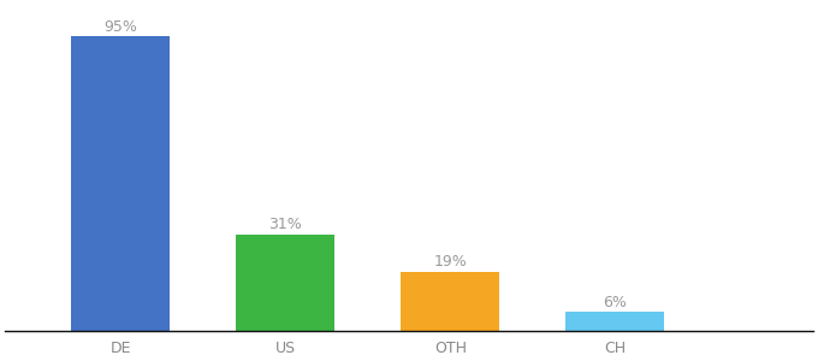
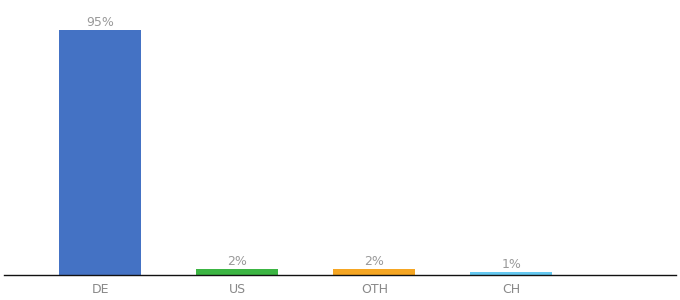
US: 31% -> 2%
OTH: 19% -> 2%
CH: 6% -> 1%
